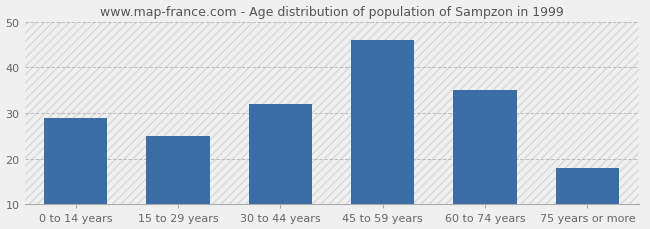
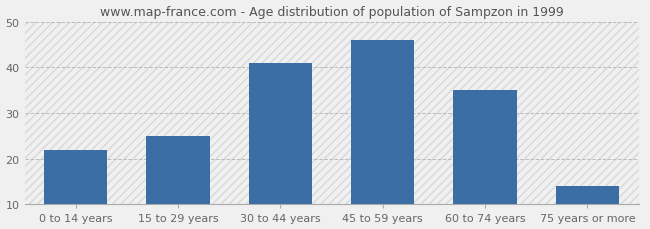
0 to 14 years: 29 -> 22
30 to 44 years: 32 -> 41
75 years or more: 18 -> 14
